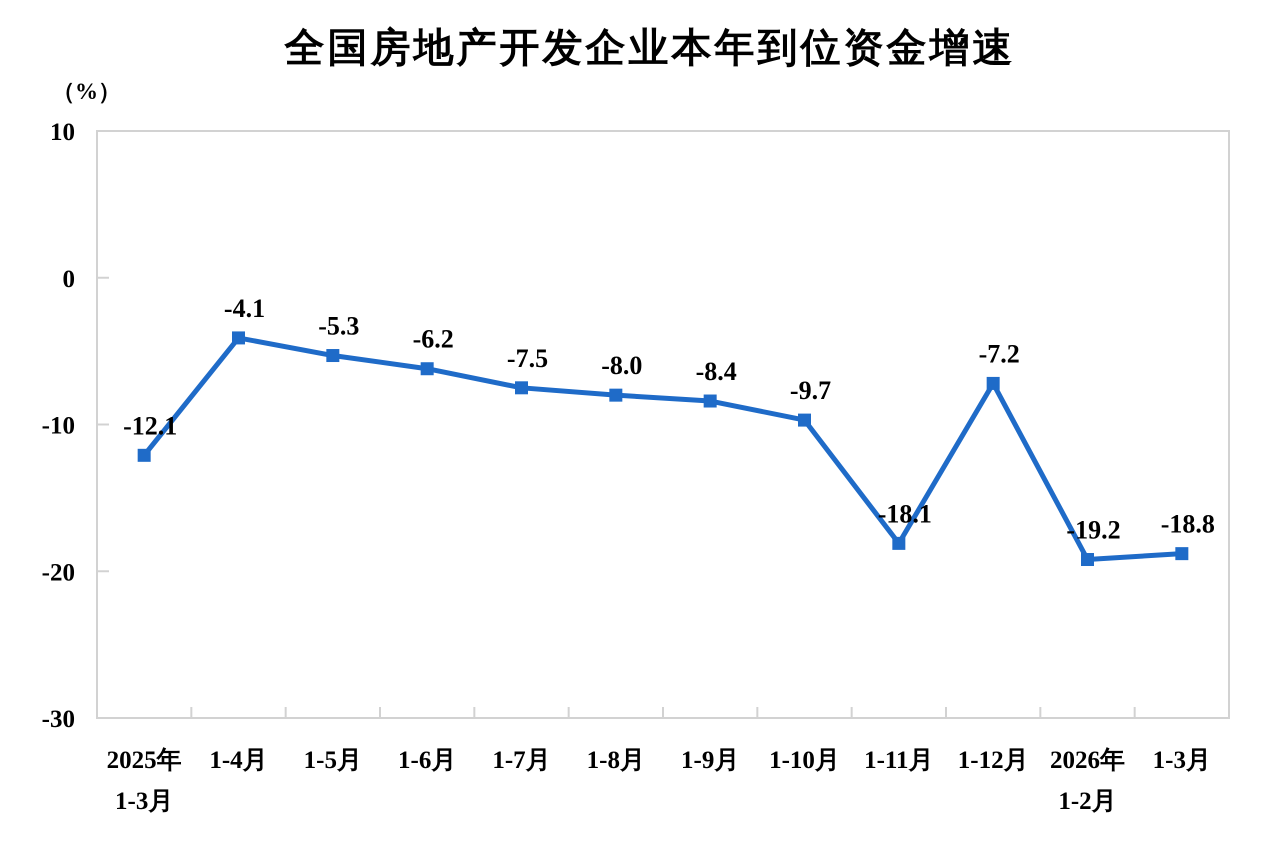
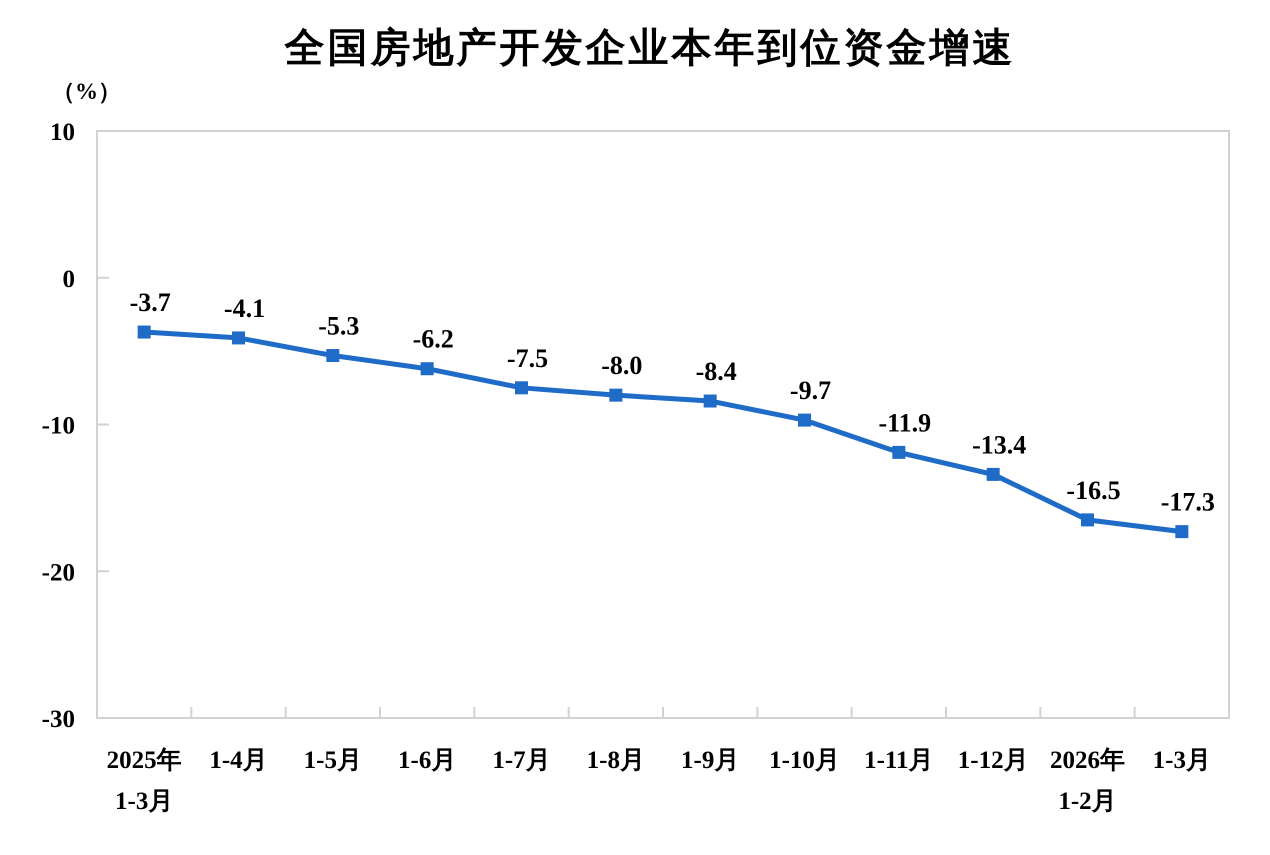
2025年 1-3月: -12.1 -> -3.7
1-11月: -18.1 -> -11.9
1-12月: -7.2 -> -13.4
2026年 1-2月: -19.2 -> -16.5
1-3月: -18.8 -> -17.3
